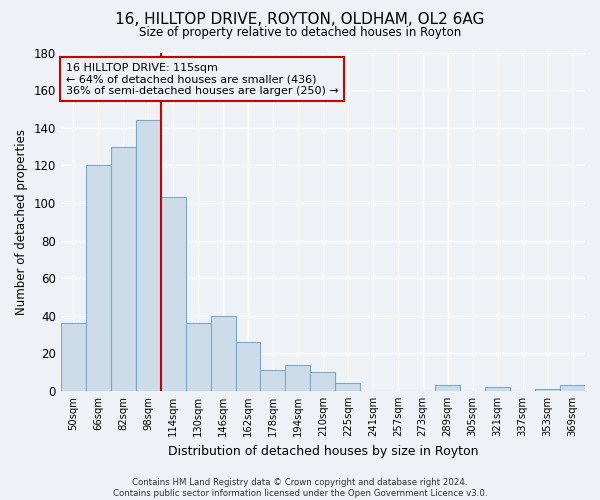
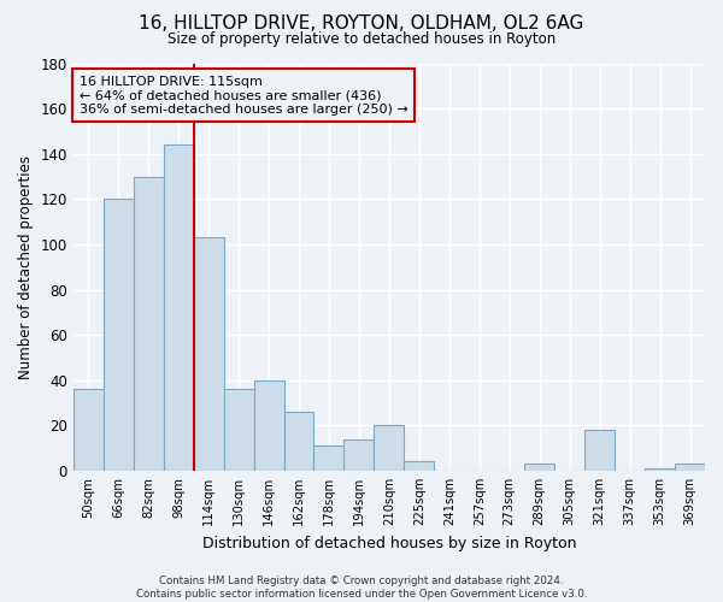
210sqm: 10 -> 20
321sqm: 2 -> 18
